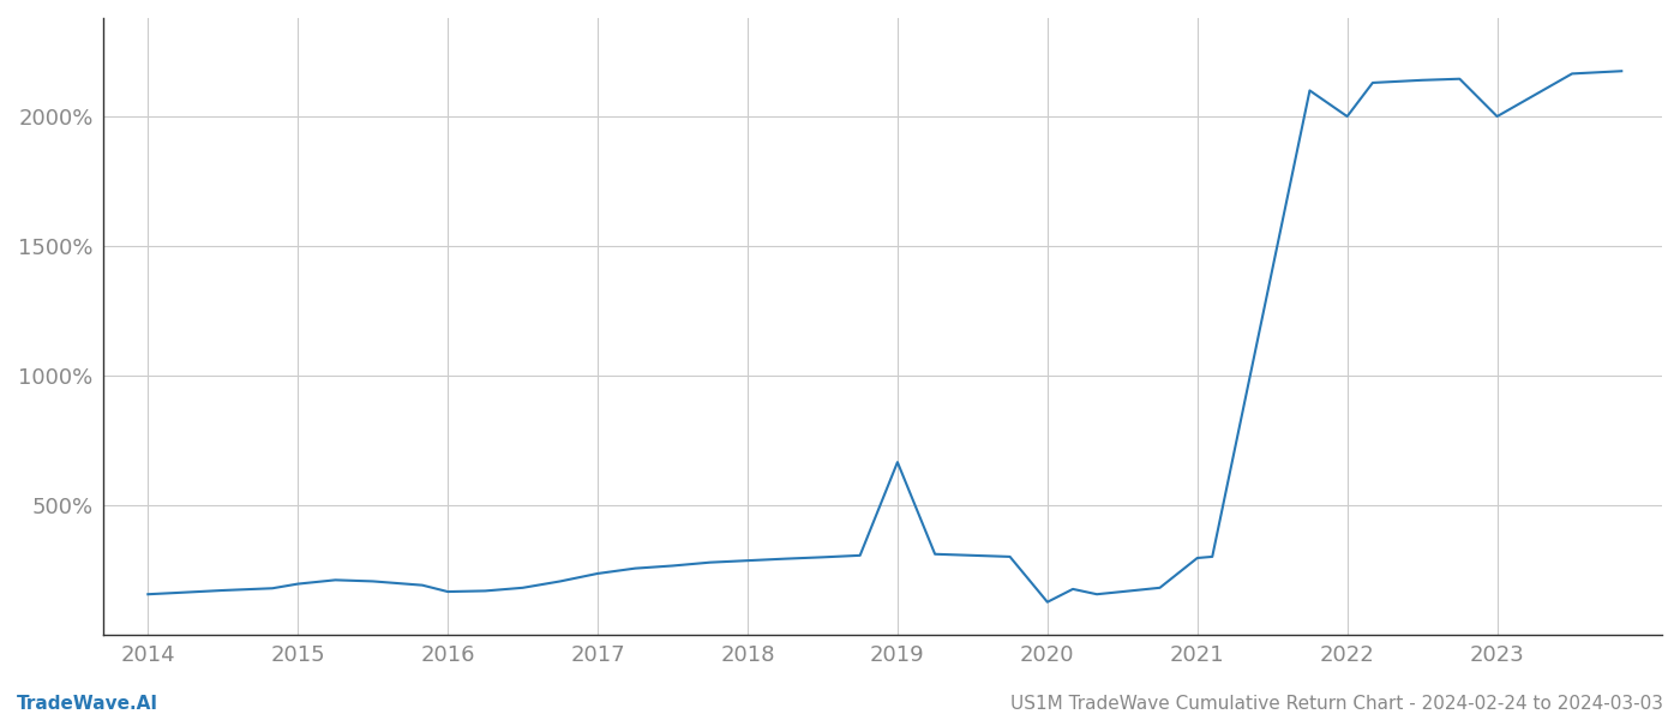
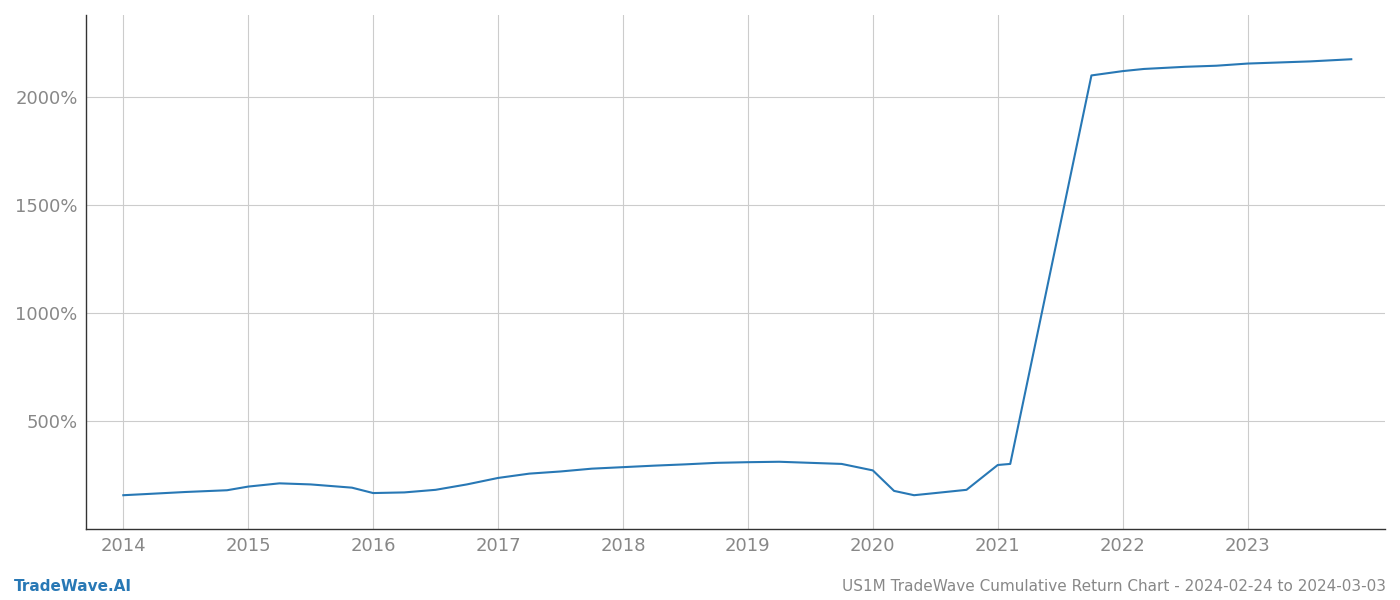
2019: 665% -> 308%
2020: 125% -> 270%
2022: 2000% -> 2120%
2023: 2000% -> 2155%
